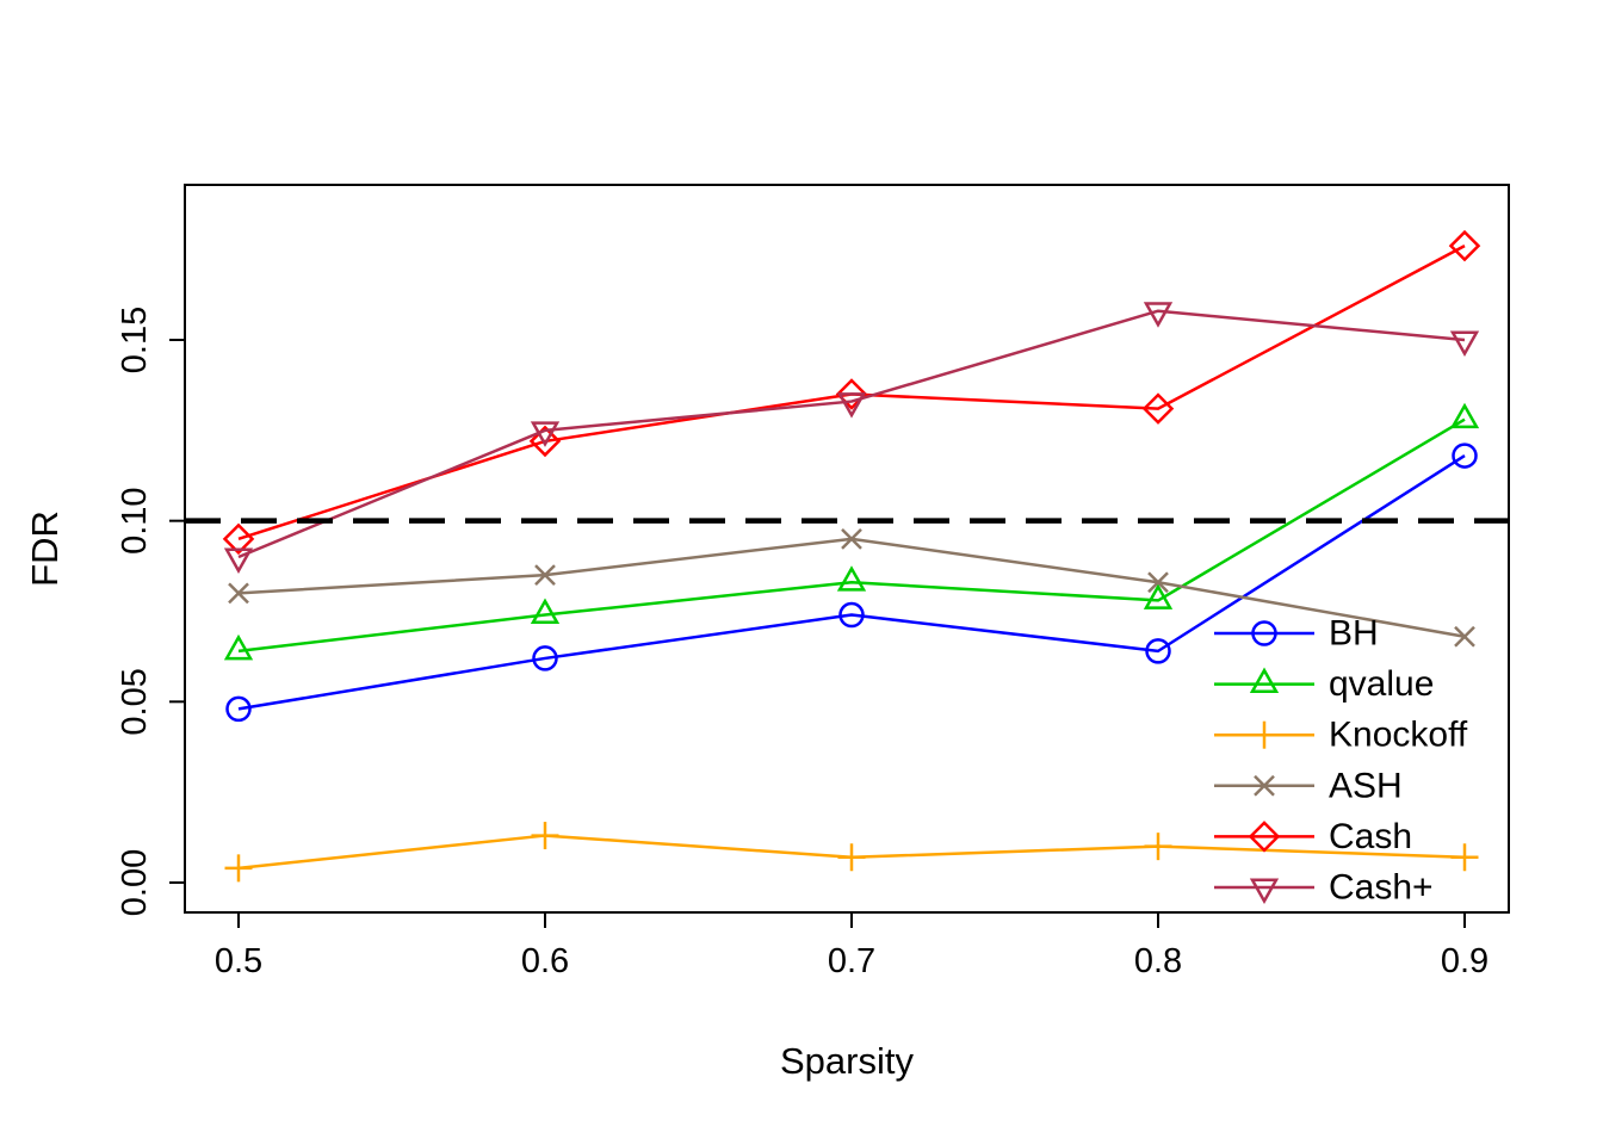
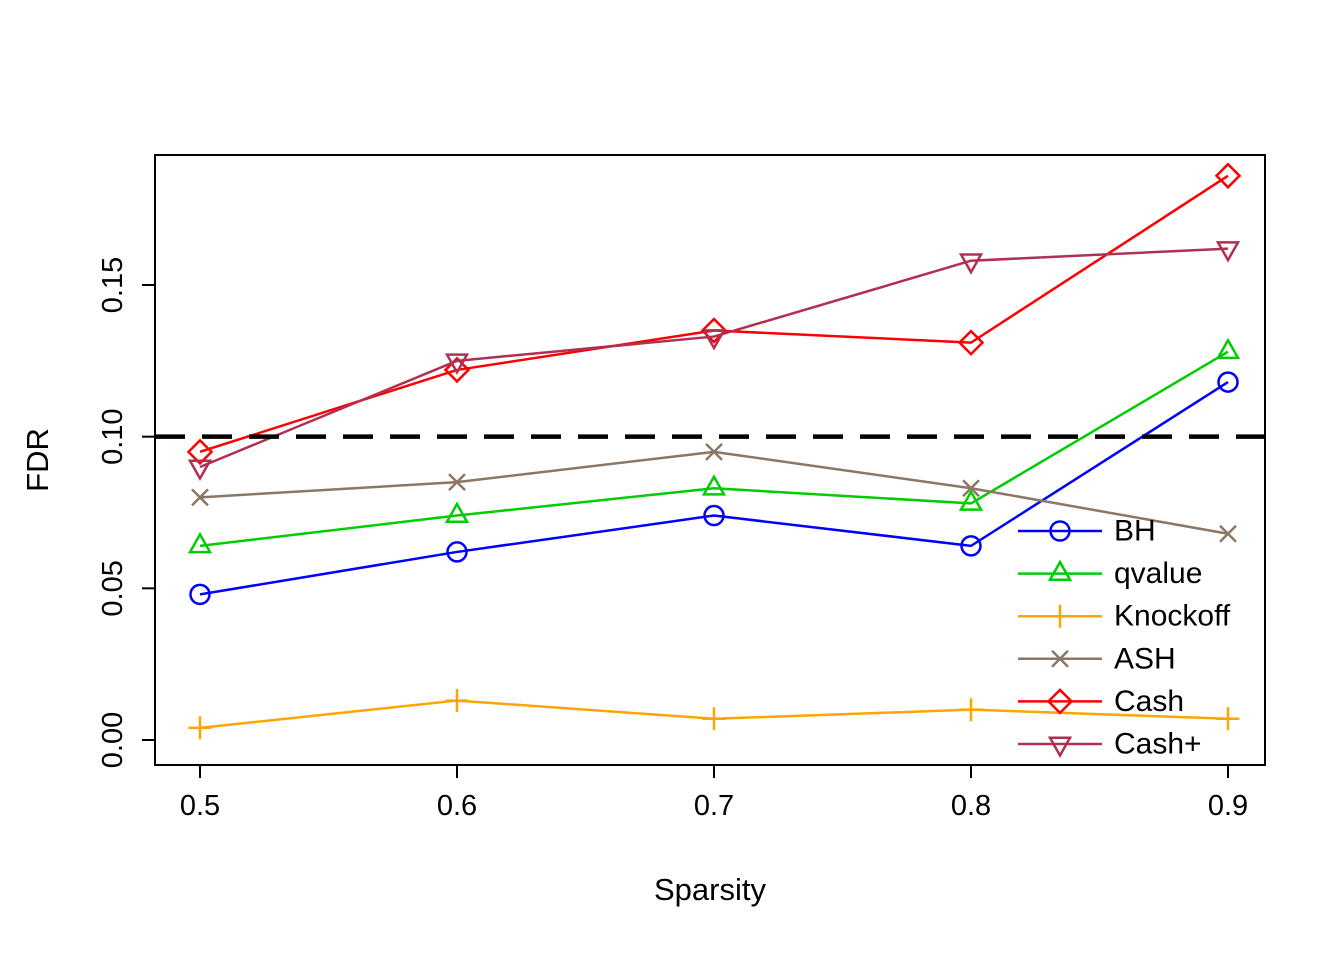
Cash/0.9: 0.176 -> 0.186
Cash+/0.9: 0.150 -> 0.162
